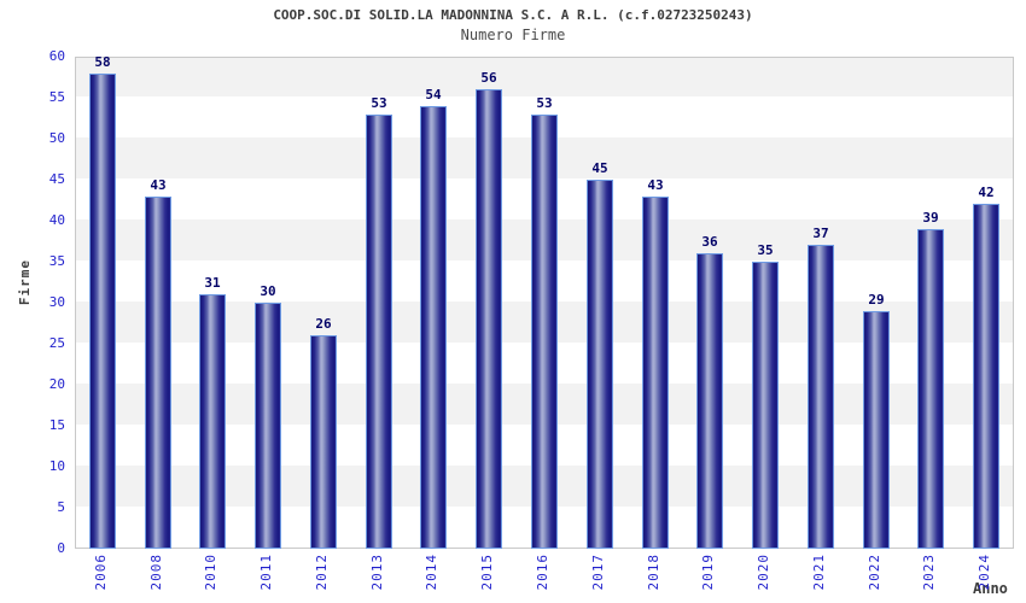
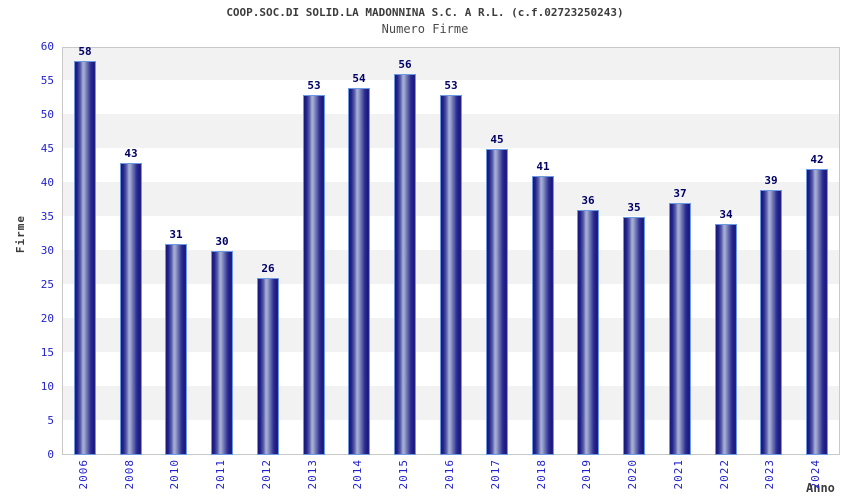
2018: 43 -> 41
2022: 29 -> 34
